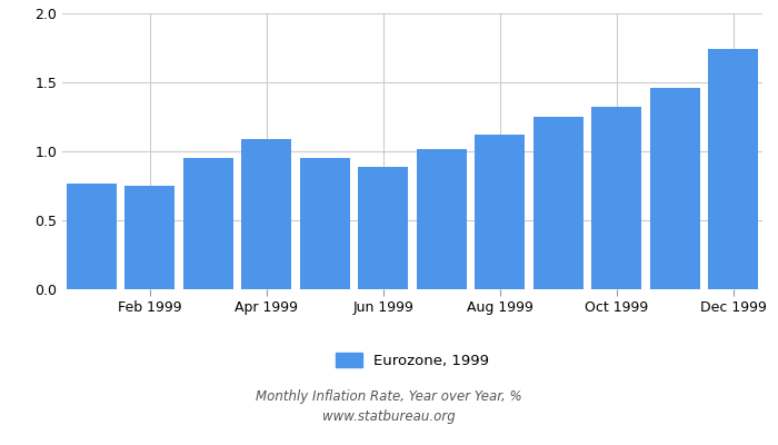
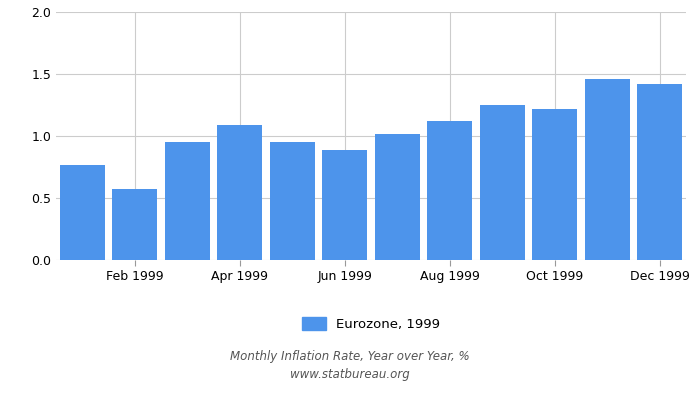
Feb 1999: 0.75 -> 0.57
Oct 1999: 1.32 -> 1.22
Dec 1999: 1.74 -> 1.42
